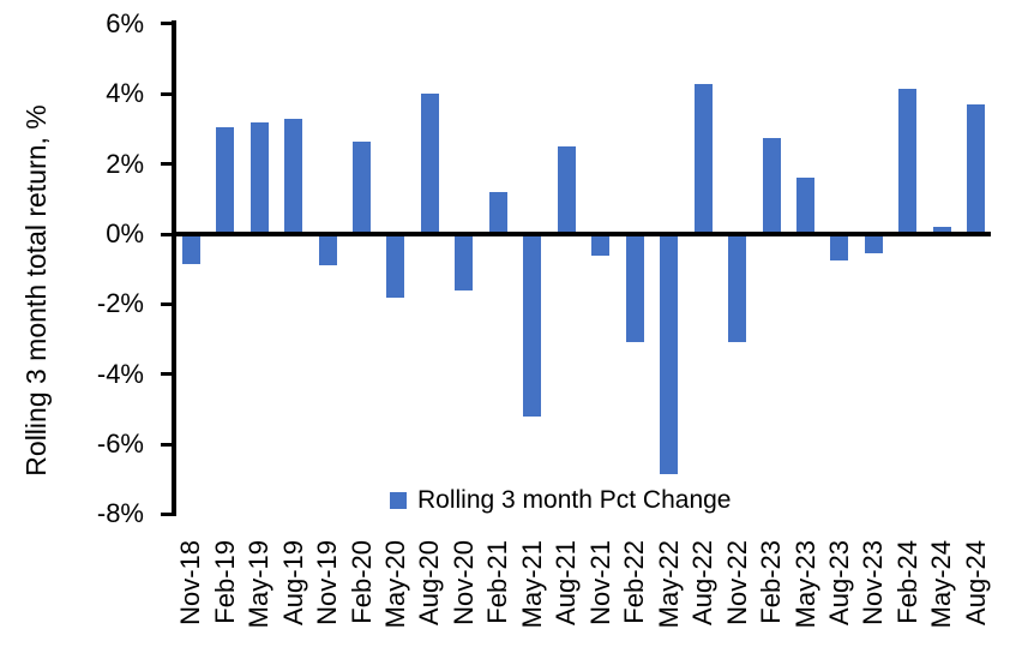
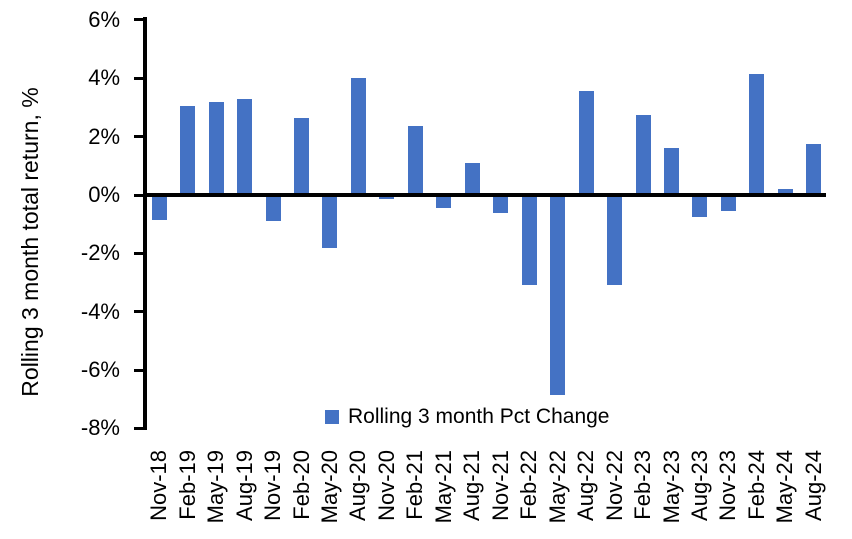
Nov-20: -1.6% -> -0.1%
Feb-21: 1.2% -> 2.4%
May-21: -5.2% -> -0.5%
Aug-21: 2.5% -> 1.1%
Aug-22: 4.3% -> 3.5%
Aug-24: 3.7% -> 1.8%
